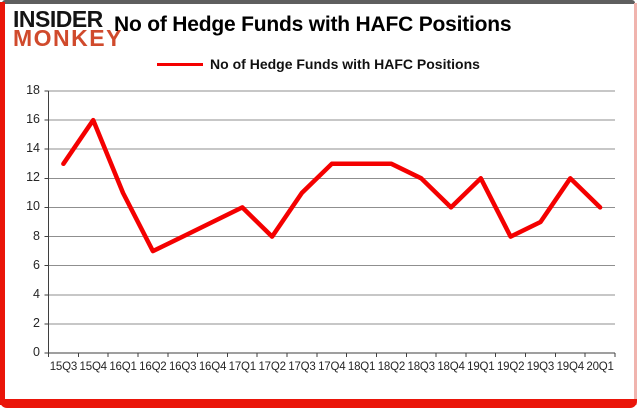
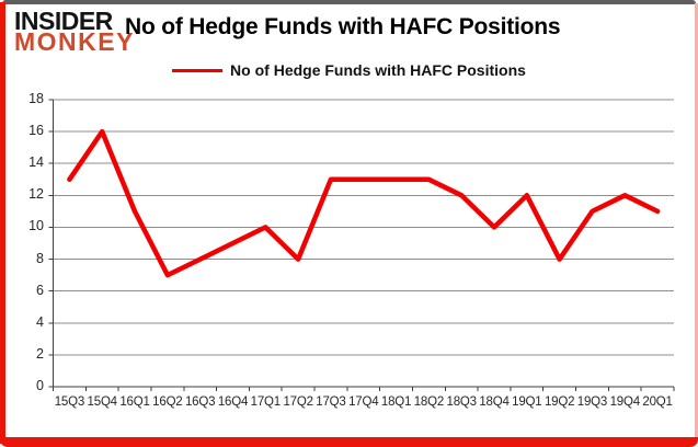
17Q3: 11 -> 13
19Q3: 9 -> 11
20Q1: 10 -> 11
